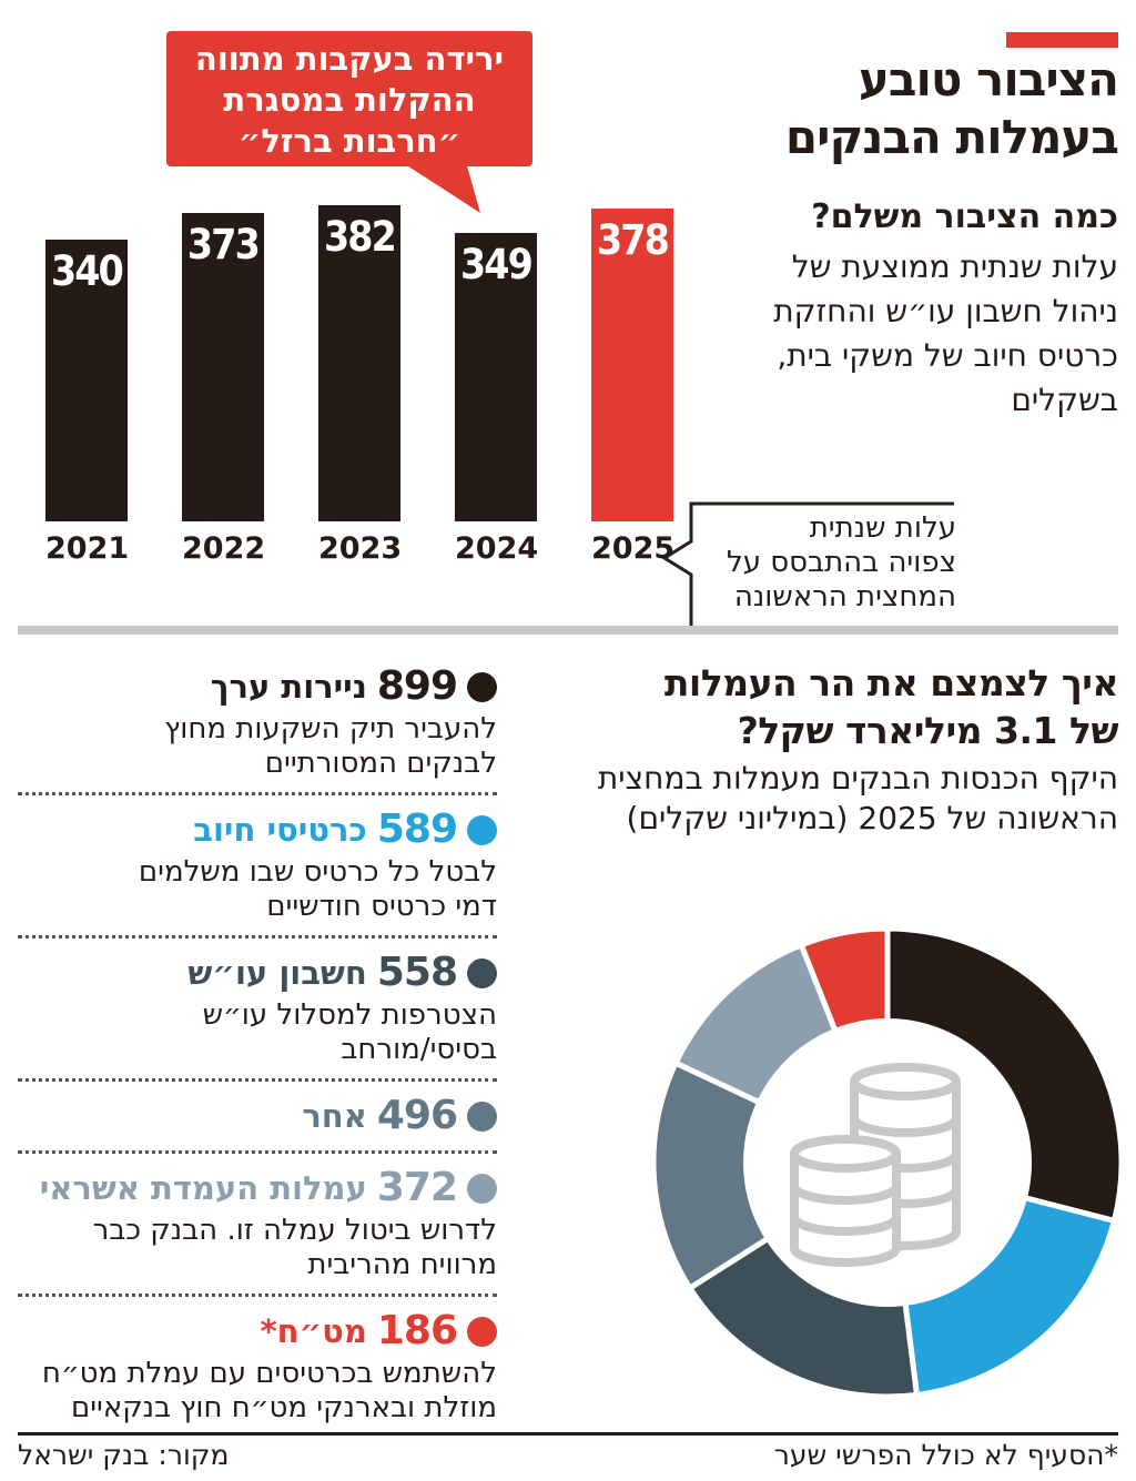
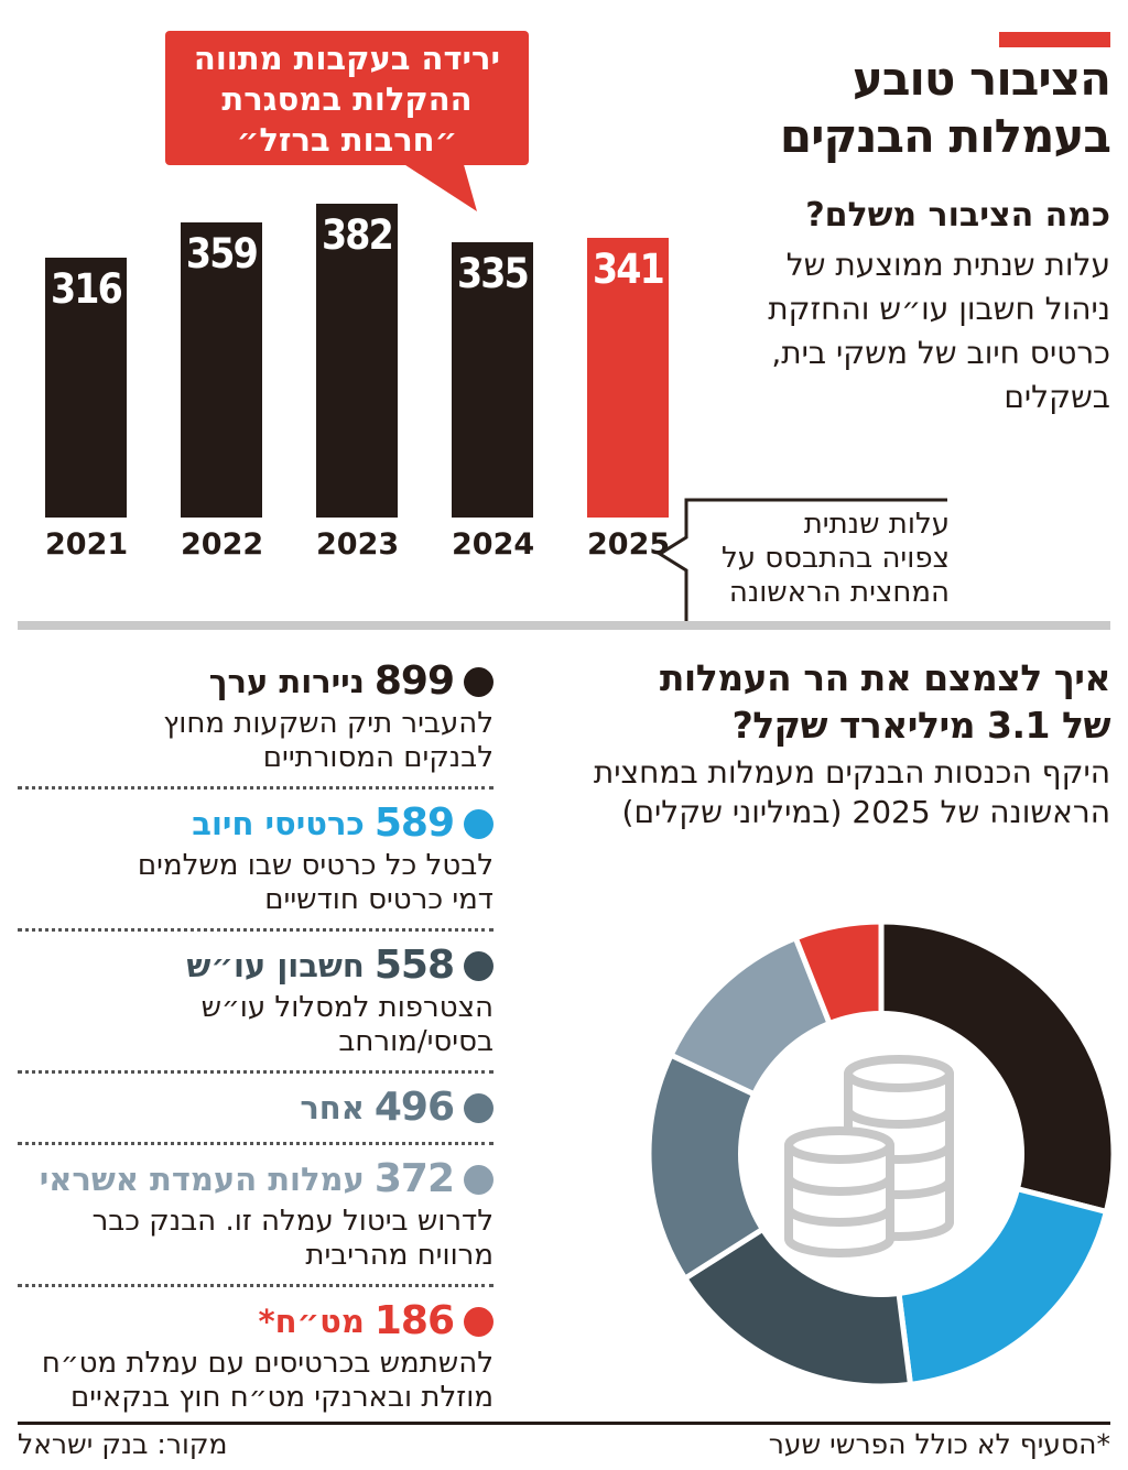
כמה הציבור משלם?/2021: 340 -> 316
כמה הציבור משלם?/2022: 373 -> 359
כמה הציבור משלם?/2024: 349 -> 335
כמה הציבור משלם?/2025: 378 -> 341
